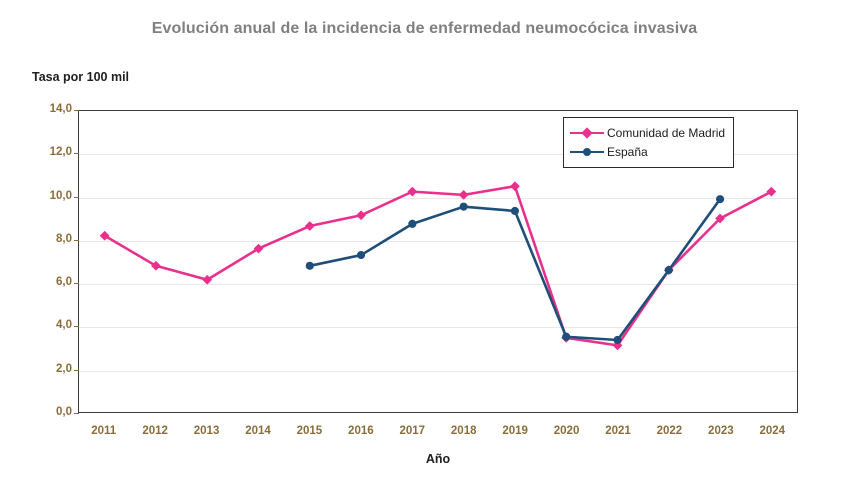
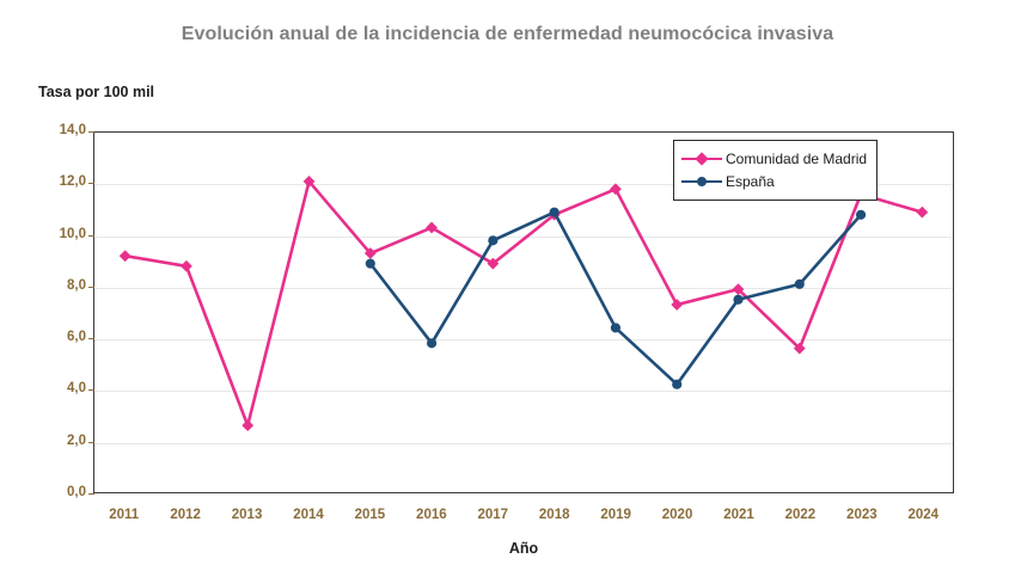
Comunidad de Madrid/2011: 8,2 -> 9,2
Comunidad de Madrid/2012: 6,8 -> 8,8
Comunidad de Madrid/2013: 6,2 -> 2,6
Comunidad de Madrid/2014: 7,6 -> 12,1
Comunidad de Madrid/2015: 8,7 -> 9,3
España/2015: 6,8 -> 8,9
Comunidad de Madrid/2016: 9,2 -> 10,3
España/2016: 7,3 -> 5,8
Comunidad de Madrid/2017: 10,2 -> 8,9
España/2017: 8,8 -> 9,8
Comunidad de Madrid/2018: 10,1 -> 10,8
España/2018: 9,6 -> 10,9
Comunidad de Madrid/2019: 10,5 -> 11,8
España/2019: 9,3 -> 6,4
Comunidad de Madrid/2020: 3,5 -> 7,3
España/2020: 3,5 -> 4,2
Comunidad de Madrid/2021: 3,1 -> 7,9
España/2021: 3,4 -> 7,5
Comunidad de Madrid/2022: 6,6 -> 5,6
España/2022: 6,6 -> 8,1
Comunidad de Madrid/2023: 9,0 -> 11,6
España/2023: 9,9 -> 10,8
Comunidad de Madrid/2024: 10,2 -> 10,9
